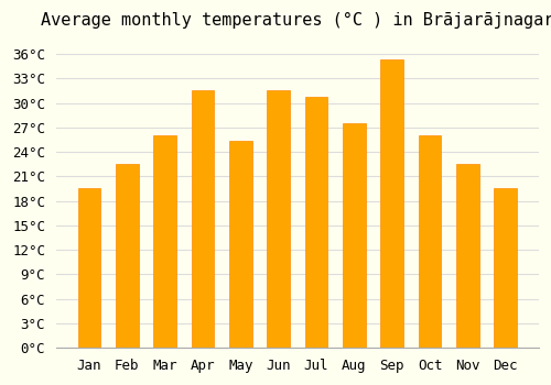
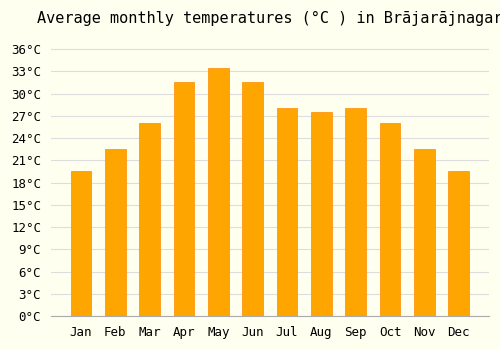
May: 25.4°C -> 33.5°C
Jul: 30.8°C -> 28.0°C
Sep: 35.4°C -> 28.0°C
